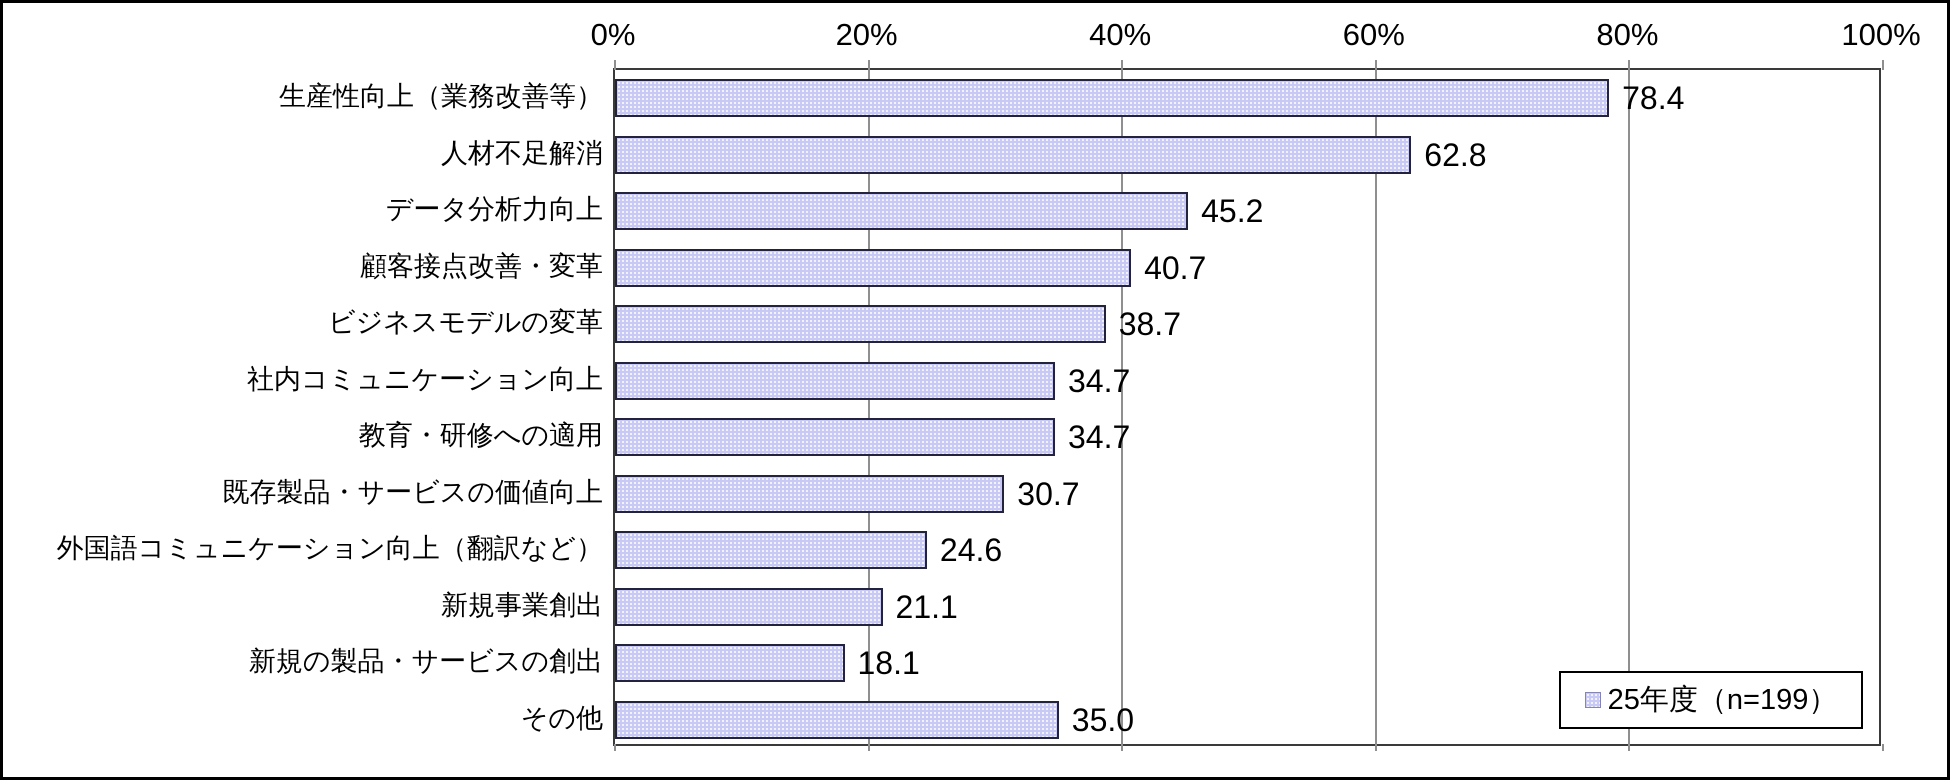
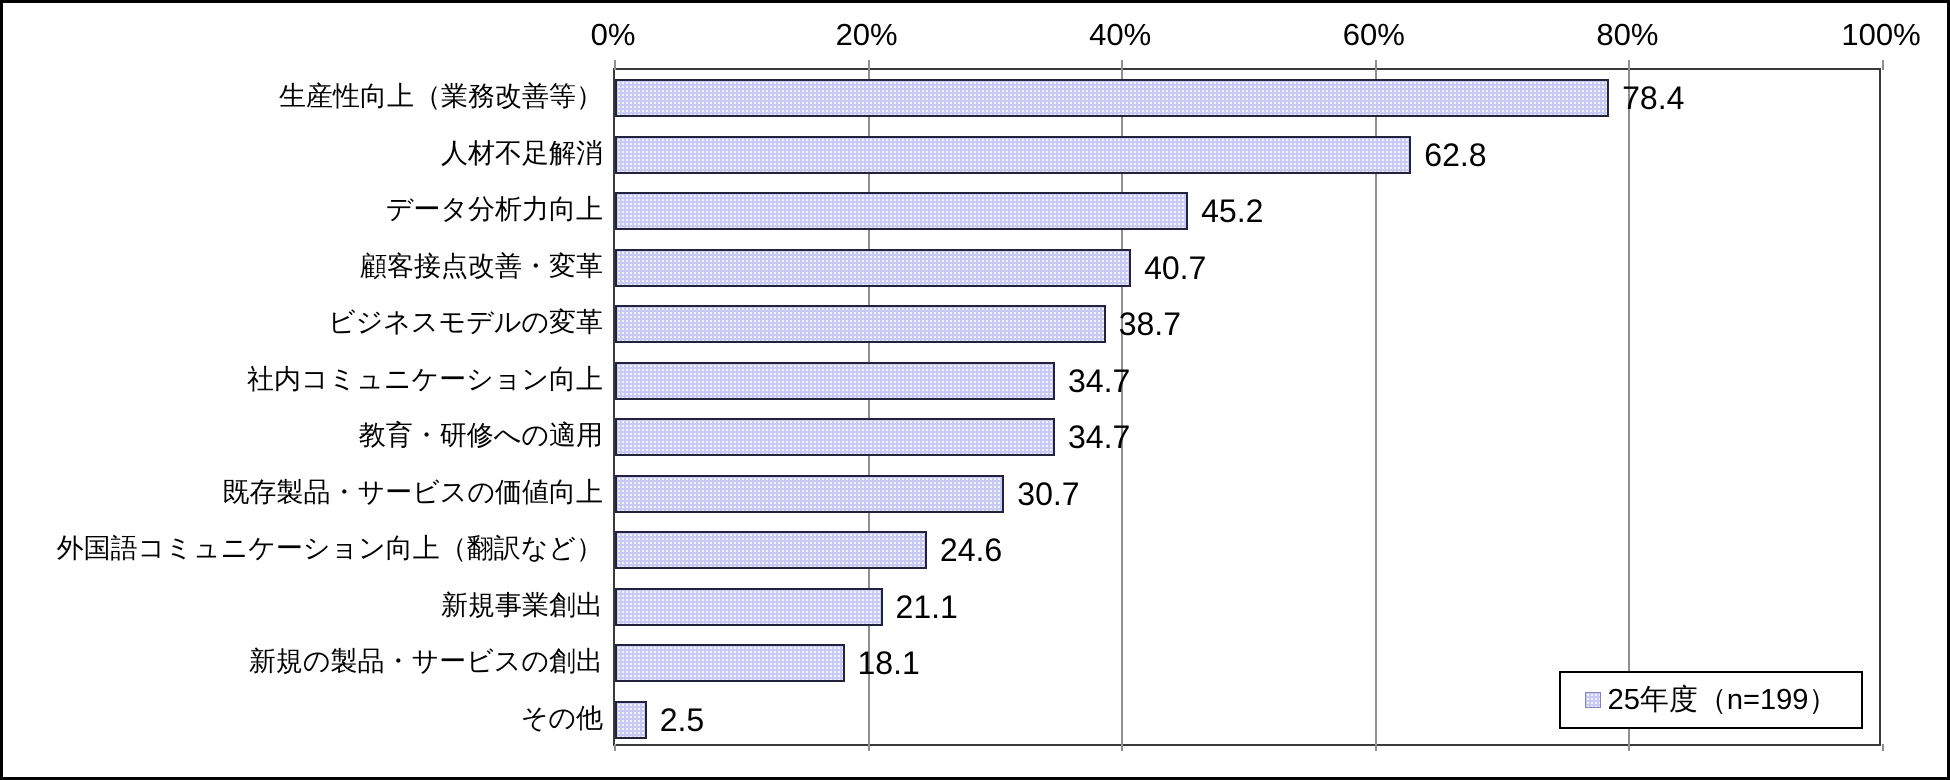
その他: 35.0 -> 2.5
